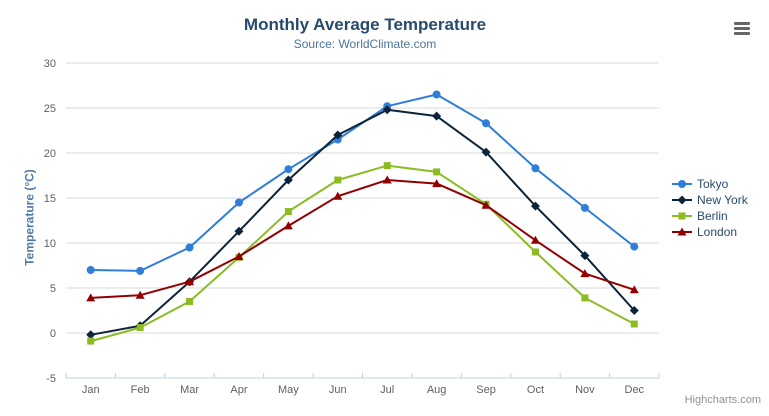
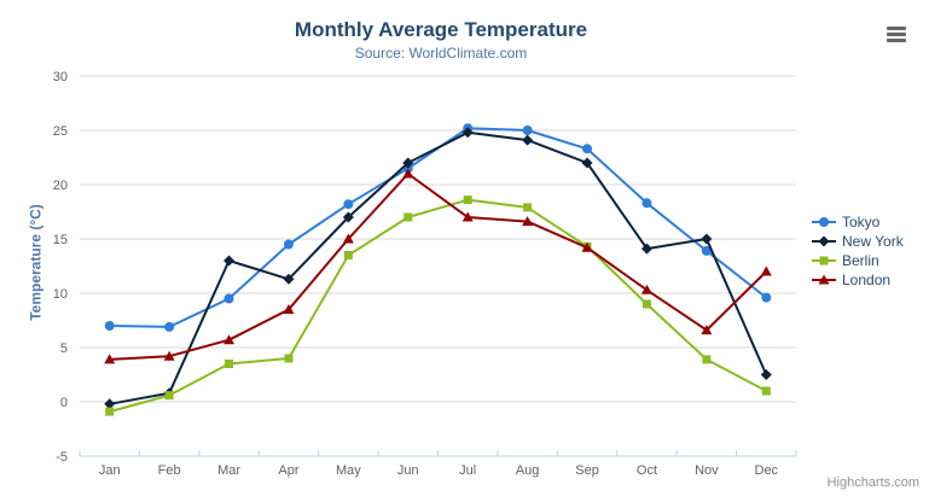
New York/Mar: 6 -> 13
Berlin/Apr: 8 -> 4
London/May: 12 -> 15
London/Jun: 15 -> 21
Tokyo/Aug: 26 -> 25
New York/Sep: 20 -> 22
New York/Nov: 9 -> 15
London/Dec: 5 -> 12
